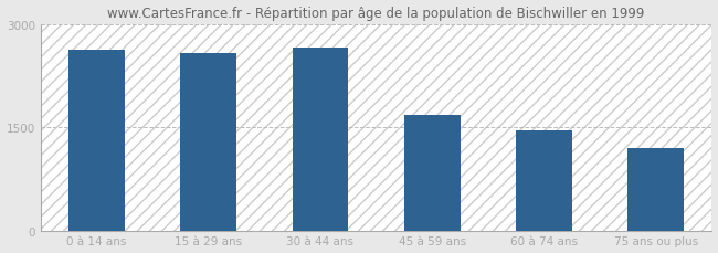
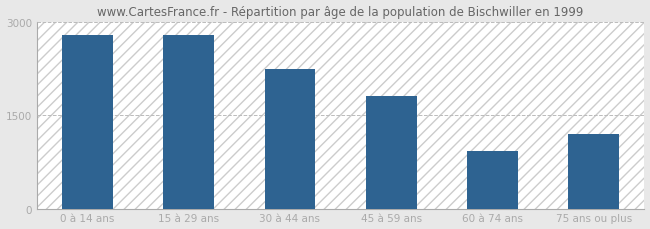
0 à 14 ans: 2620 -> 2780
15 à 29 ans: 2570 -> 2780
30 à 44 ans: 2660 -> 2240
45 à 59 ans: 1680 -> 1800
60 à 74 ans: 1450 -> 920
